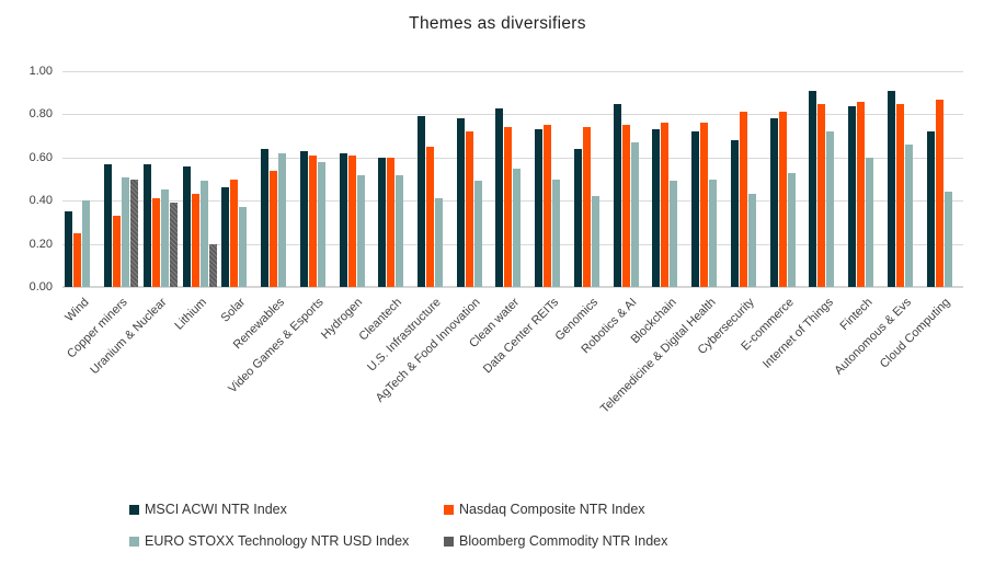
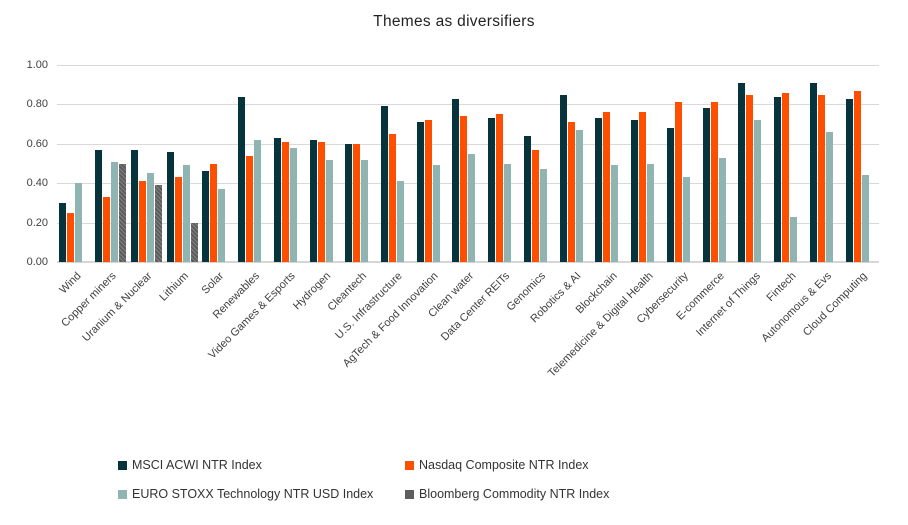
MSCI ACWI NTR Index/Wind: 0.35 -> 0.30
MSCI ACWI NTR Index/Renewables: 0.64 -> 0.84
MSCI ACWI NTR Index/AgTech & Food Innovation: 0.78 -> 0.71
Nasdaq Composite NTR Index/Genomics: 0.74 -> 0.57
EURO STOXX Technology NTR USD Index/Genomics: 0.42 -> 0.47
Nasdaq Composite NTR Index/Robotics & AI: 0.75 -> 0.71
EURO STOXX Technology NTR USD Index/Fintech: 0.60 -> 0.23
MSCI ACWI NTR Index/Cloud Computing: 0.72 -> 0.83
